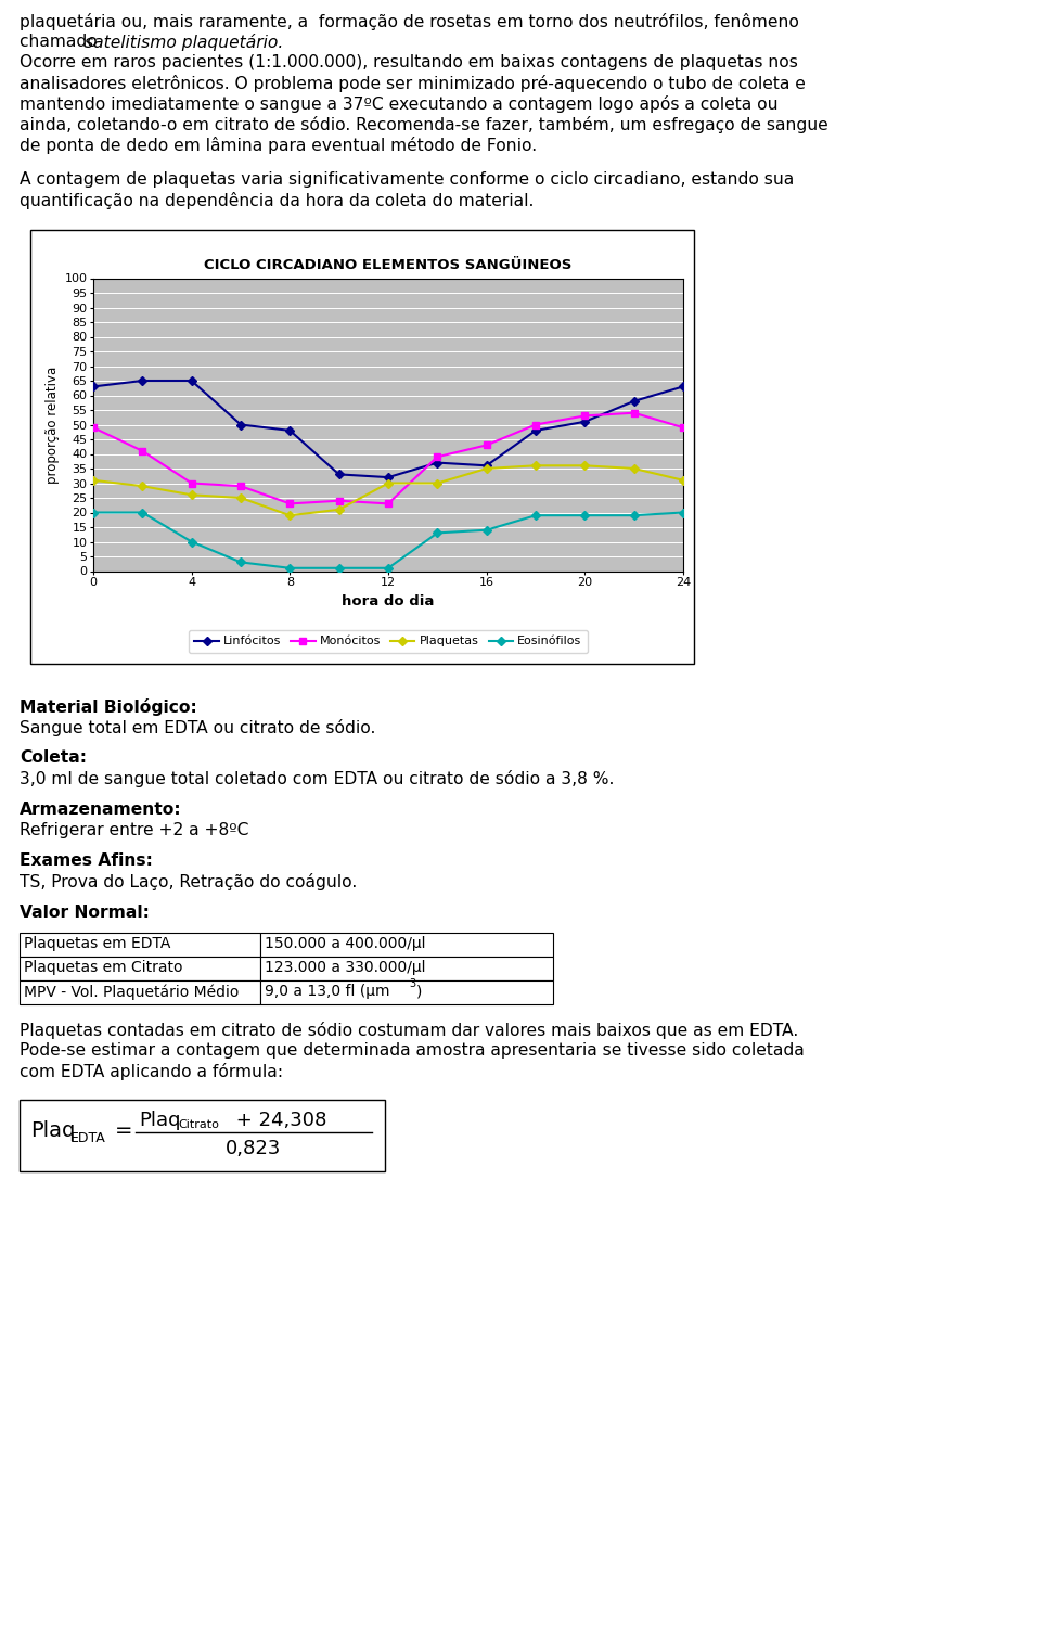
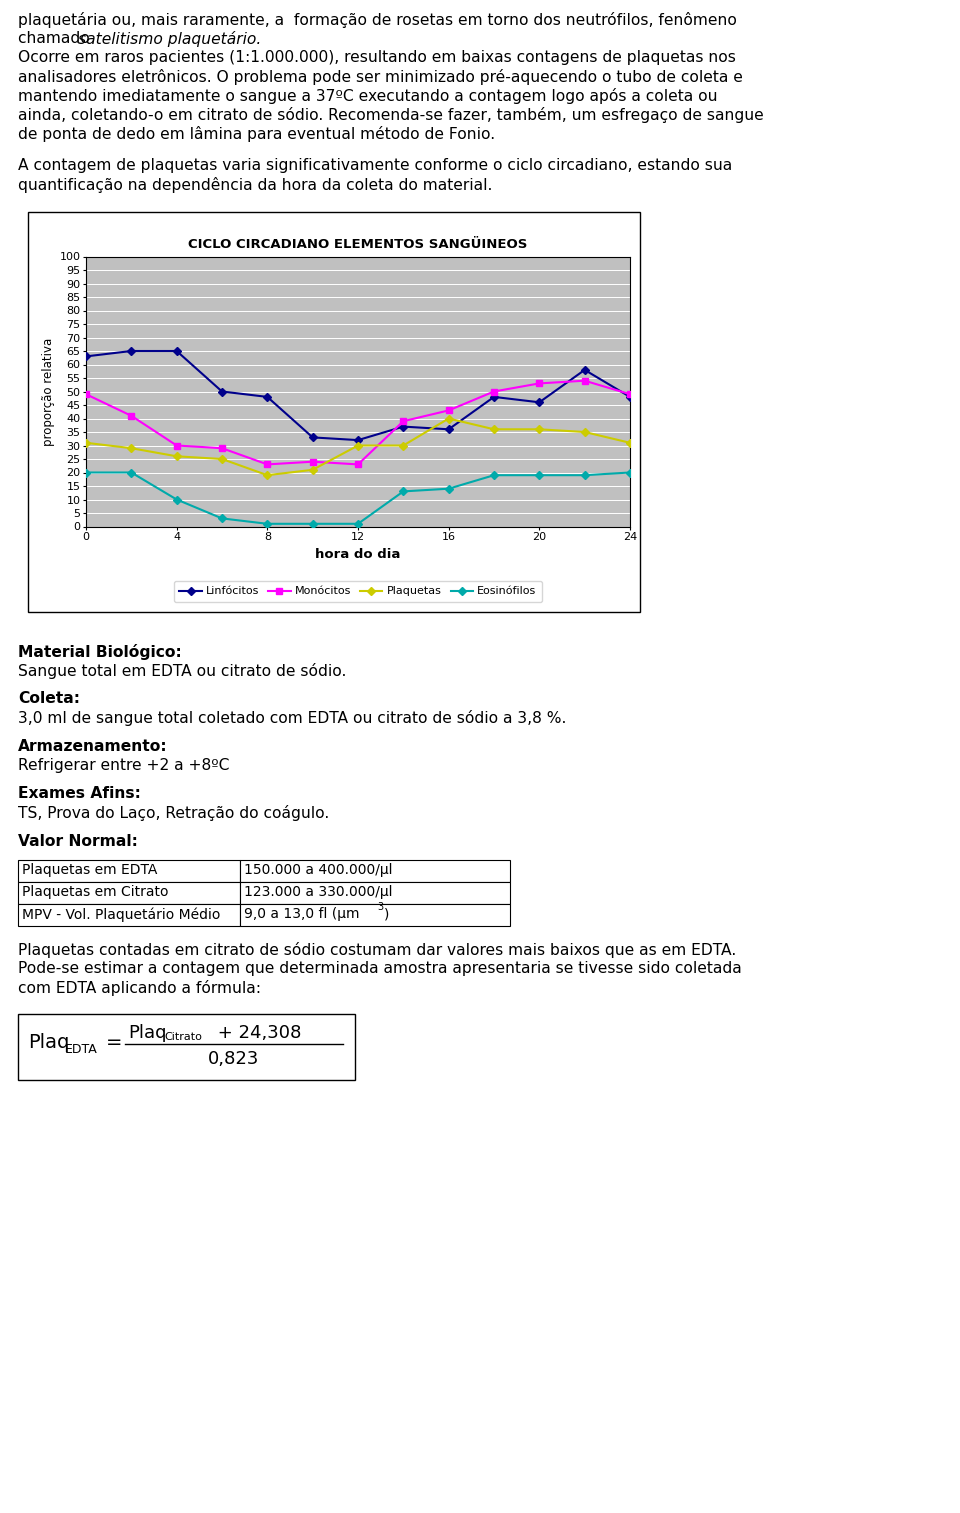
Plaquetas/16: 35 -> 40
Linfócitos/20: 51 -> 46
Linfócitos/24: 63 -> 48
